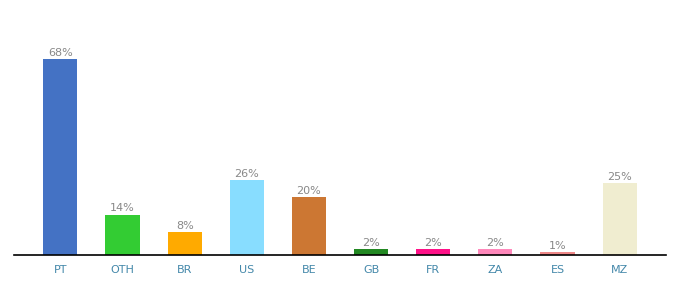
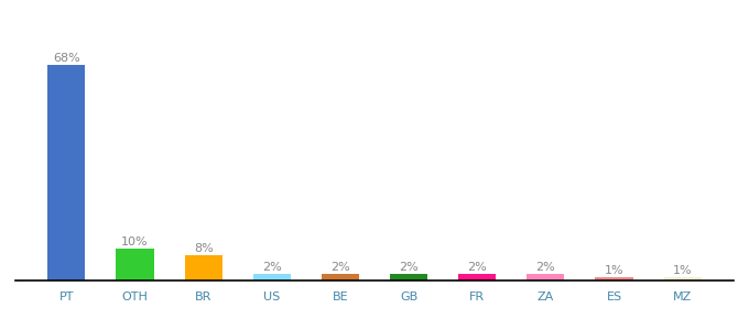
OTH: 14% -> 10%
US: 26% -> 2%
BE: 20% -> 2%
MZ: 25% -> 1%
